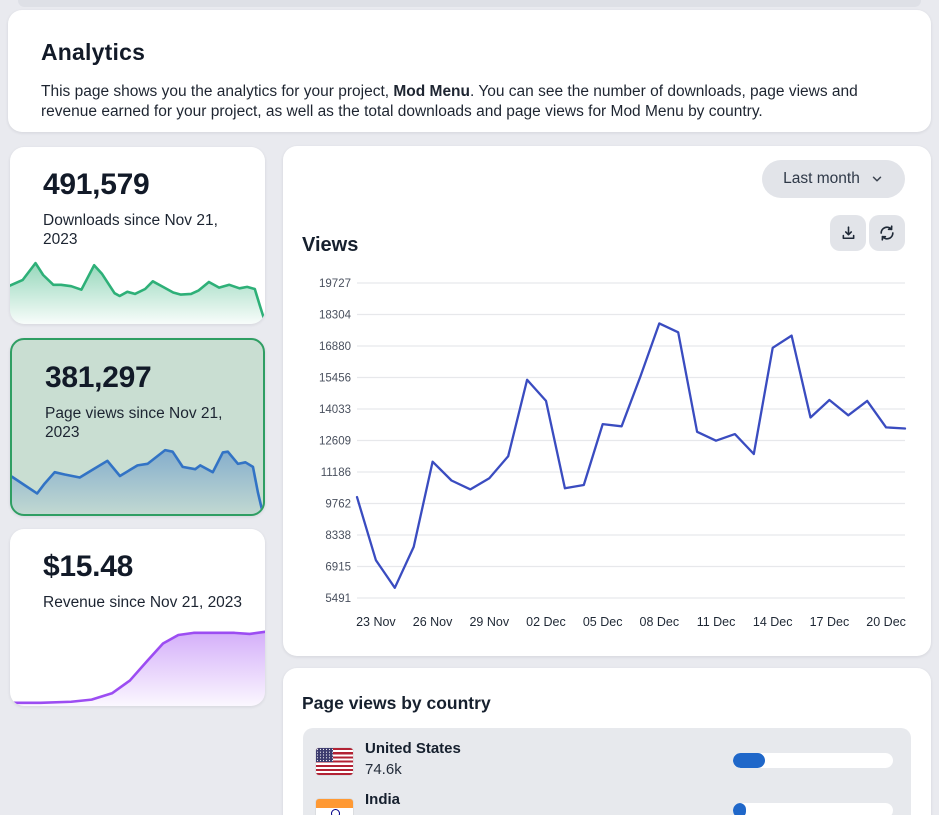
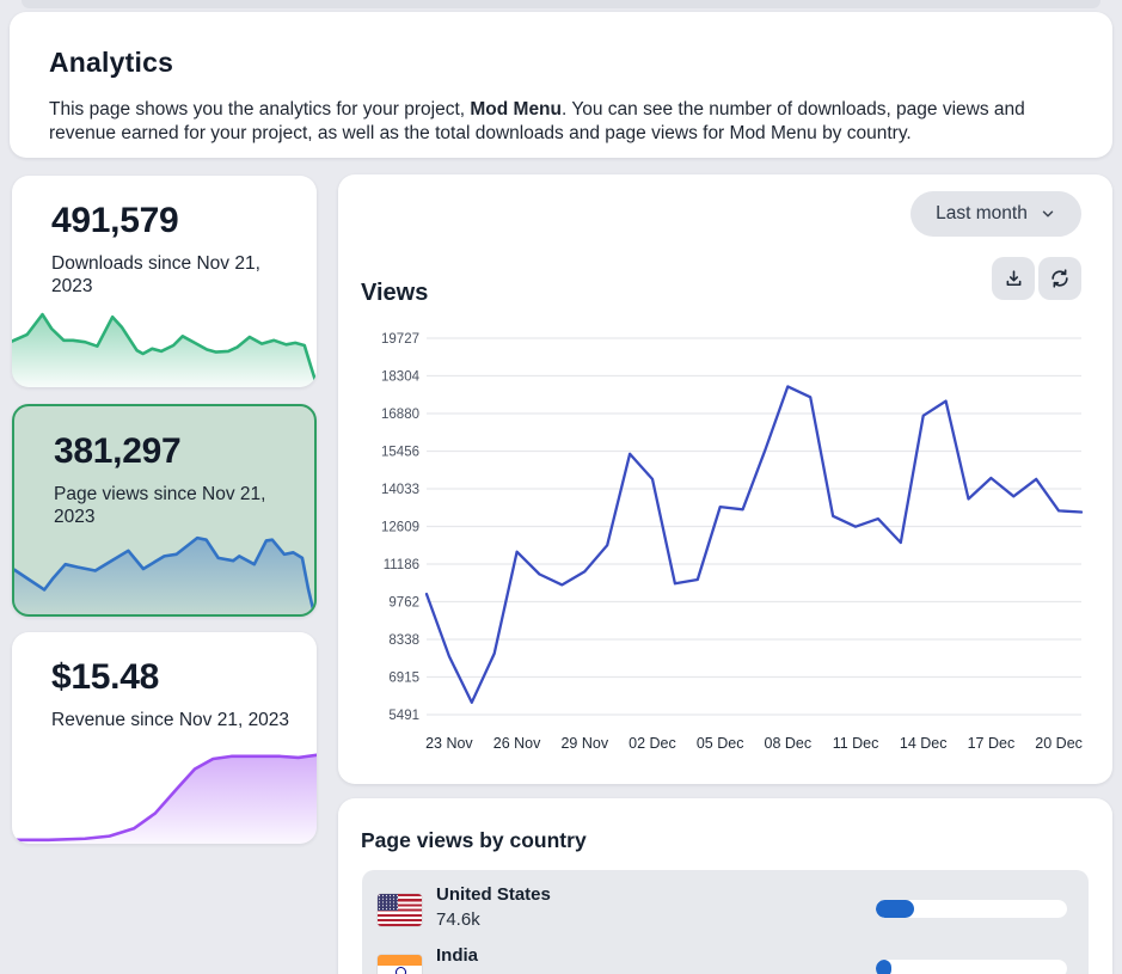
23 Nov: 7200 -> 7700
